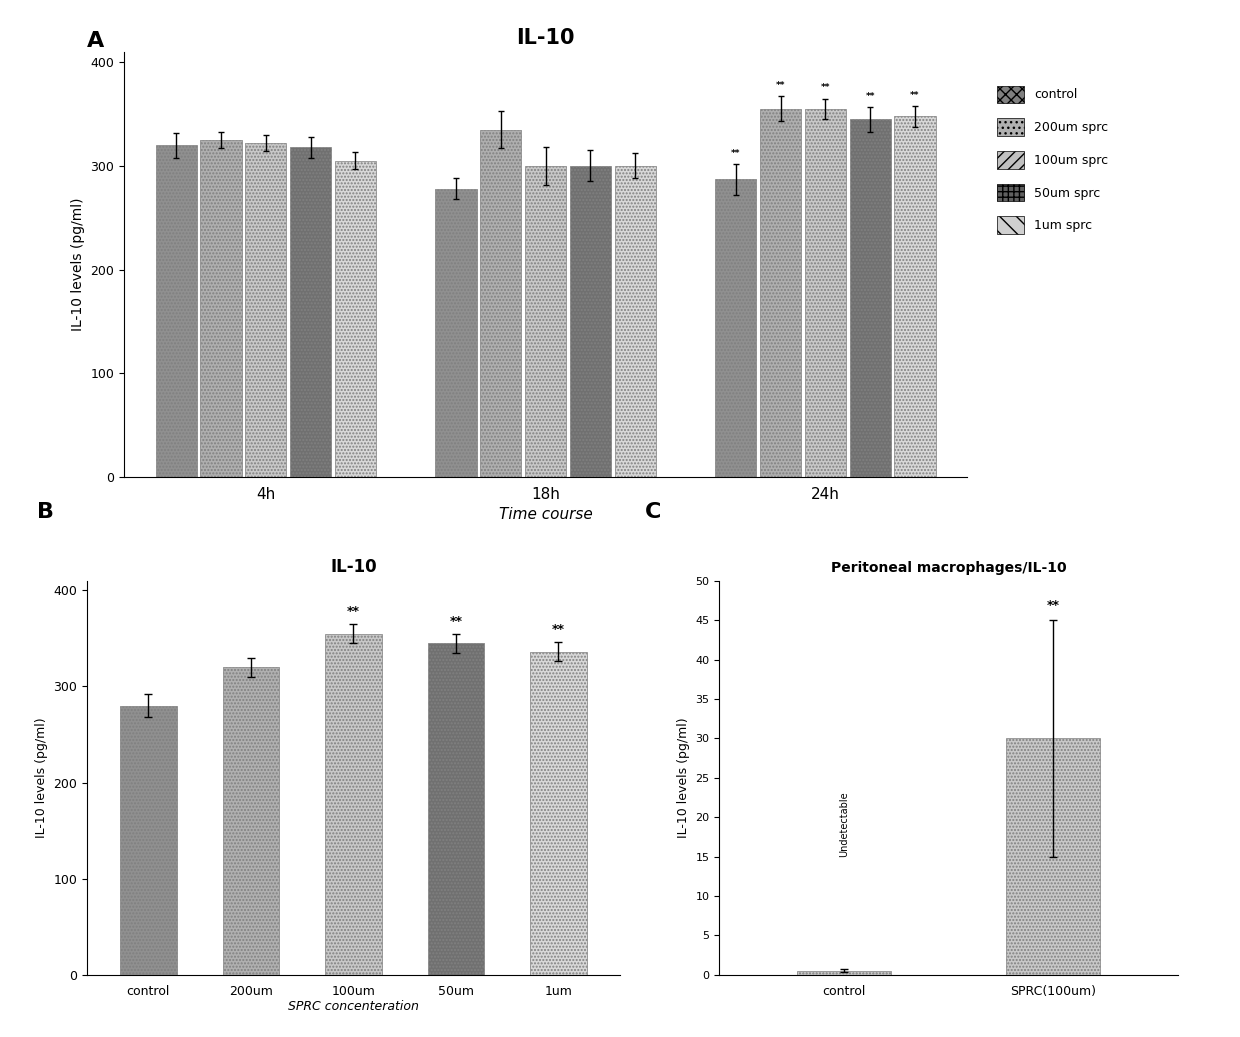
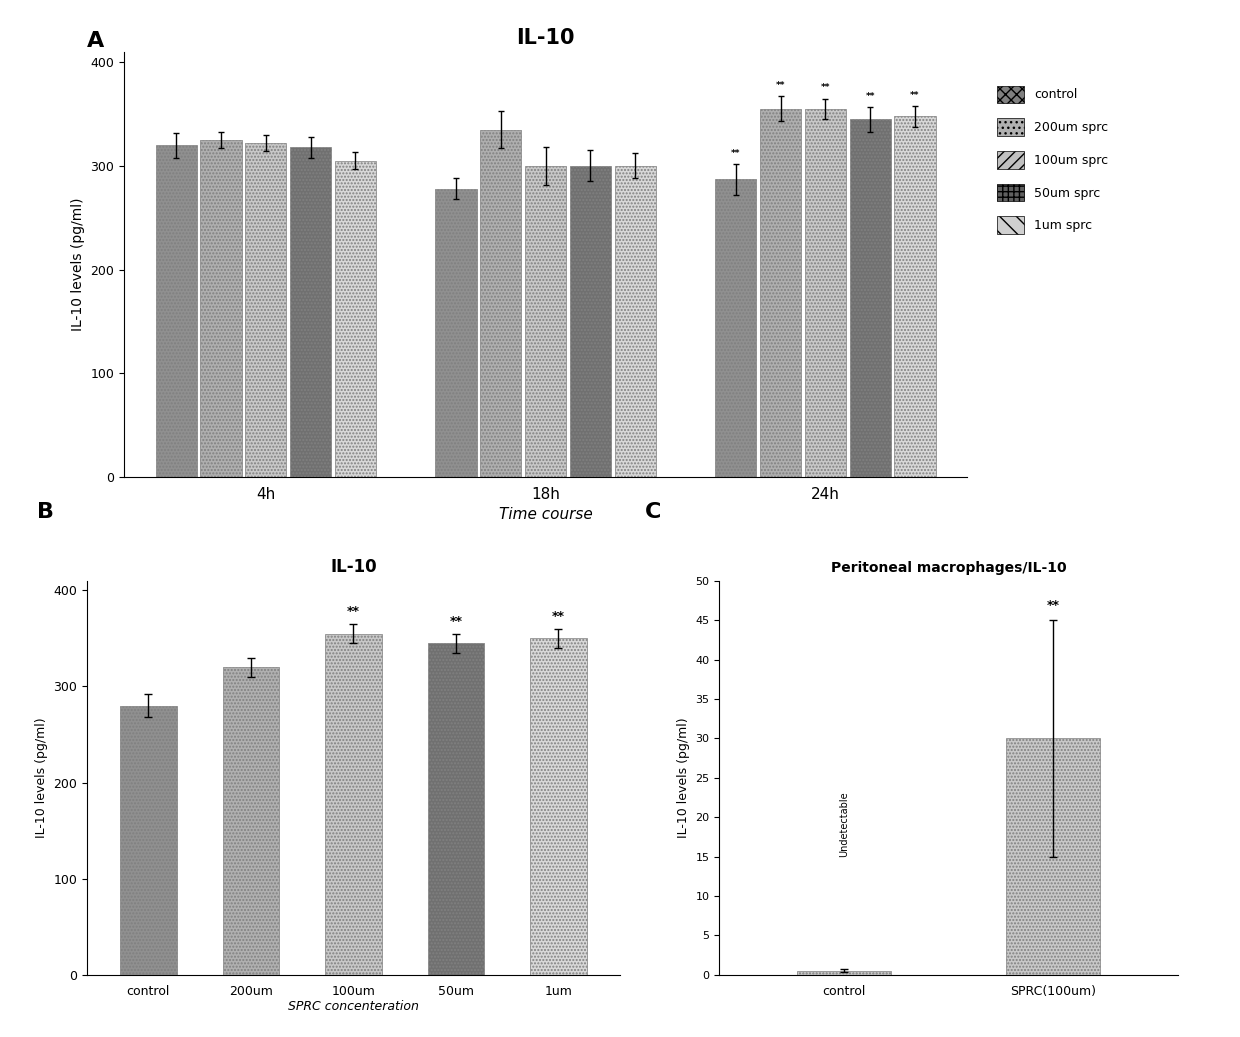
1um: 336 -> 350
